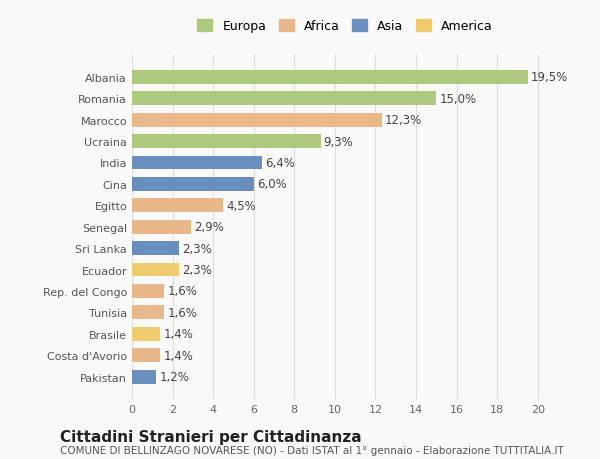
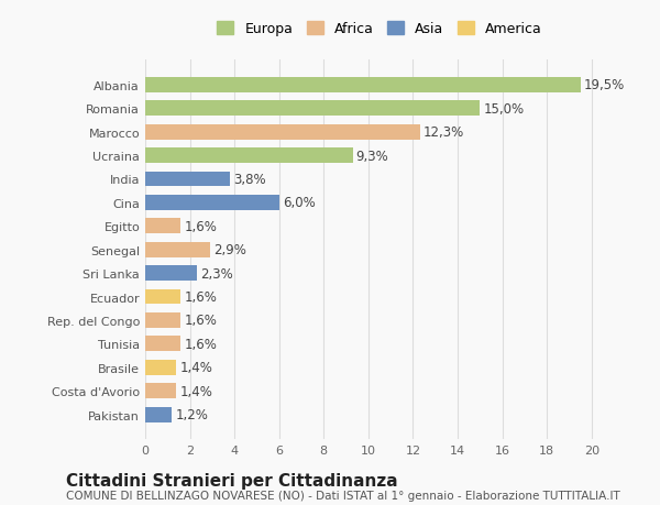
India: 6,4% -> 3,8%
Egitto: 4,5% -> 1,6%
Ecuador: 2,3% -> 1,6%
